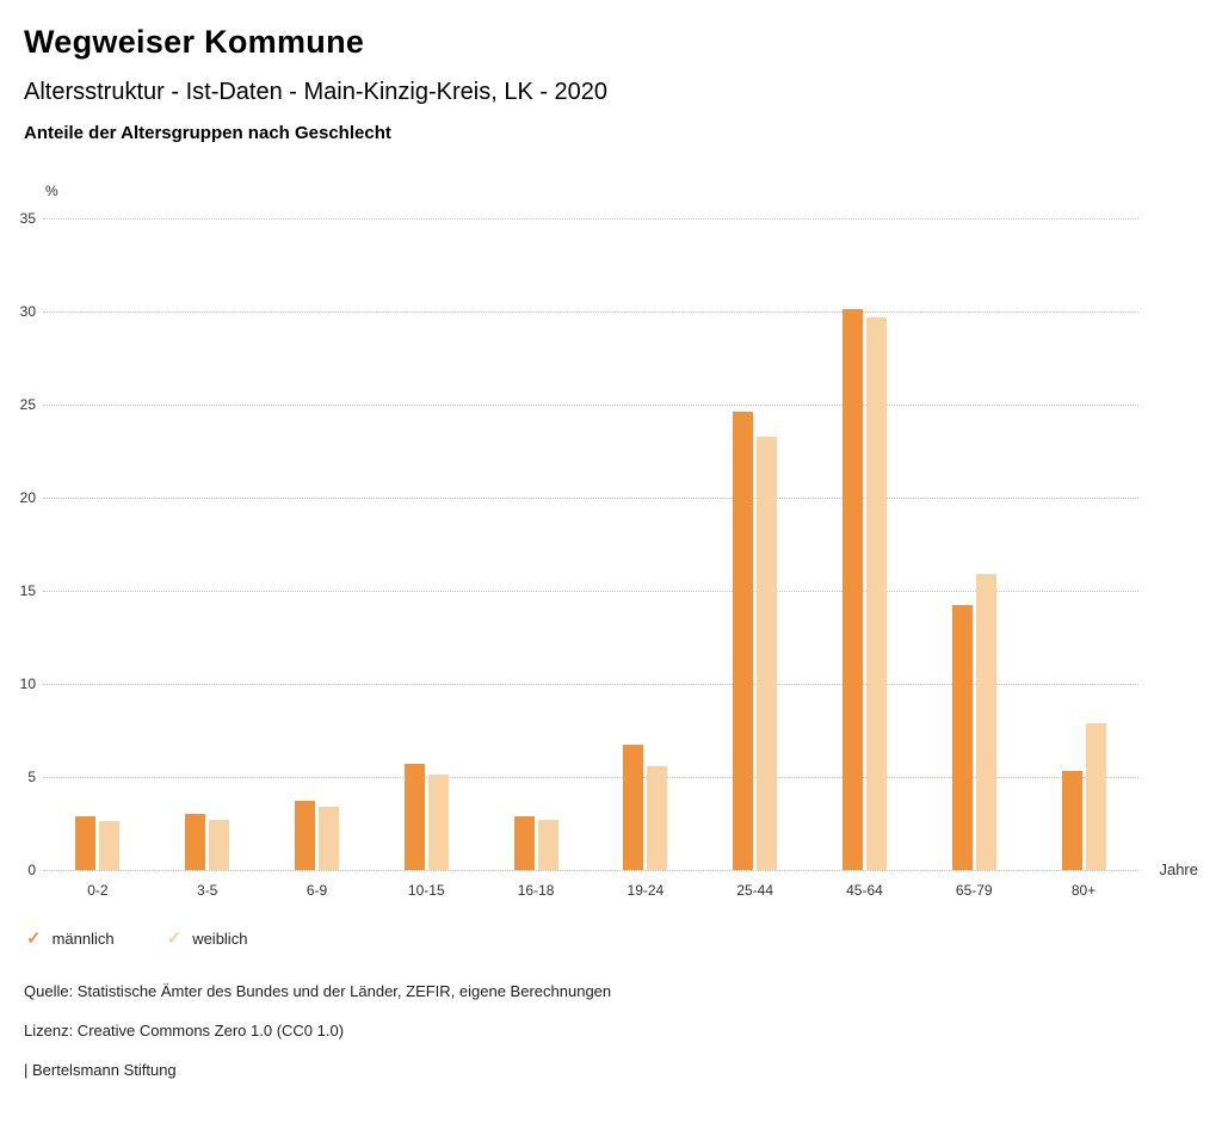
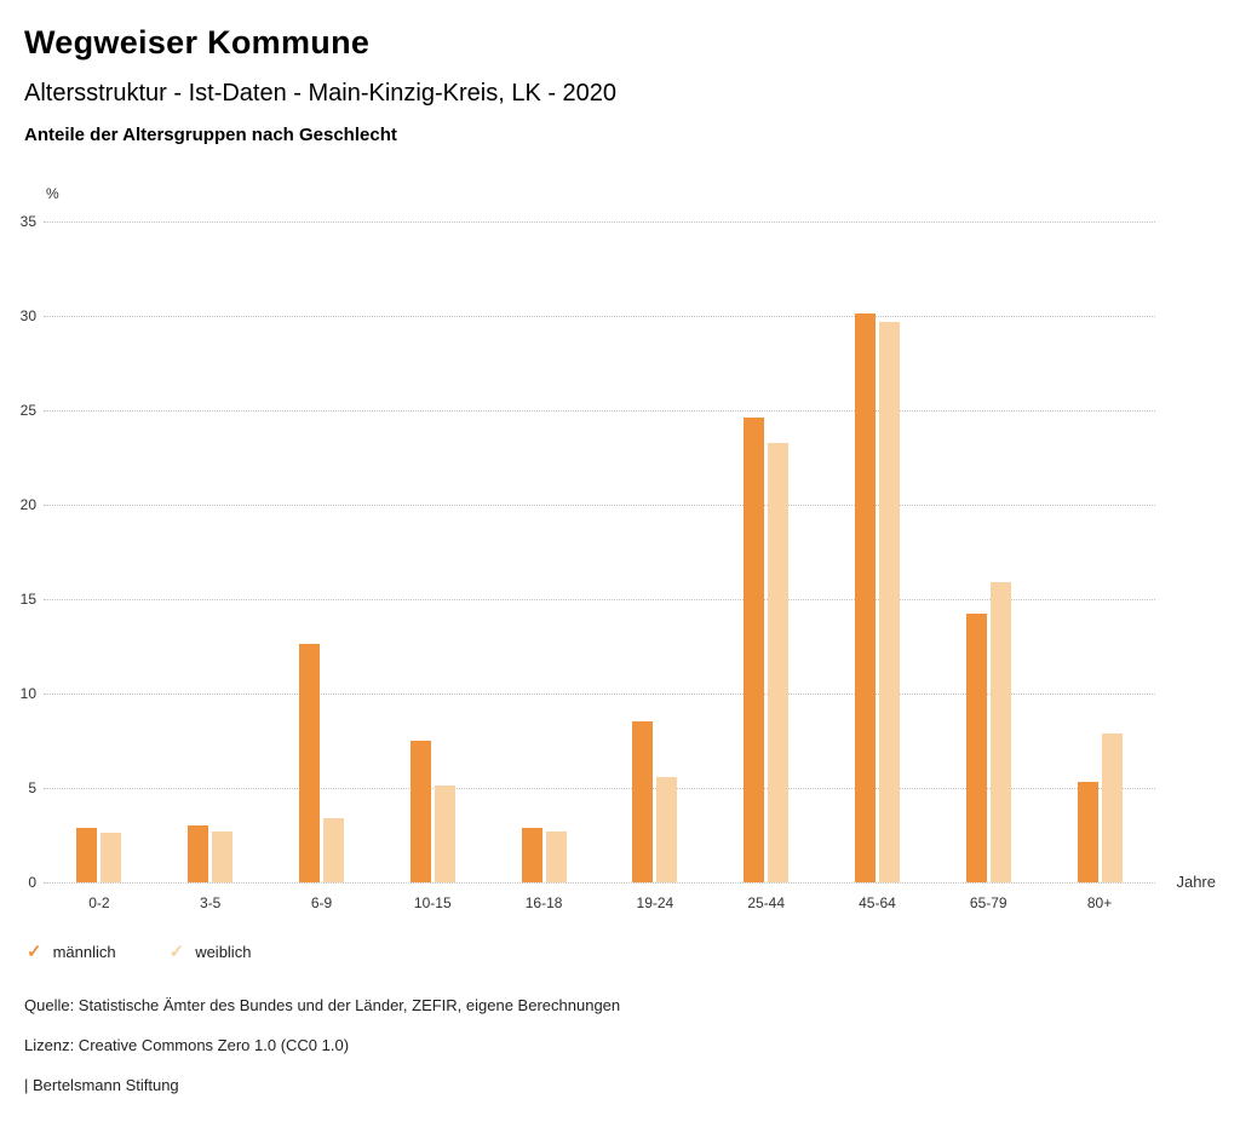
männlich/6-9: 3.7 -> 12.6
männlich/10-15: 5.7 -> 7.5
männlich/19-24: 6.7 -> 8.5
